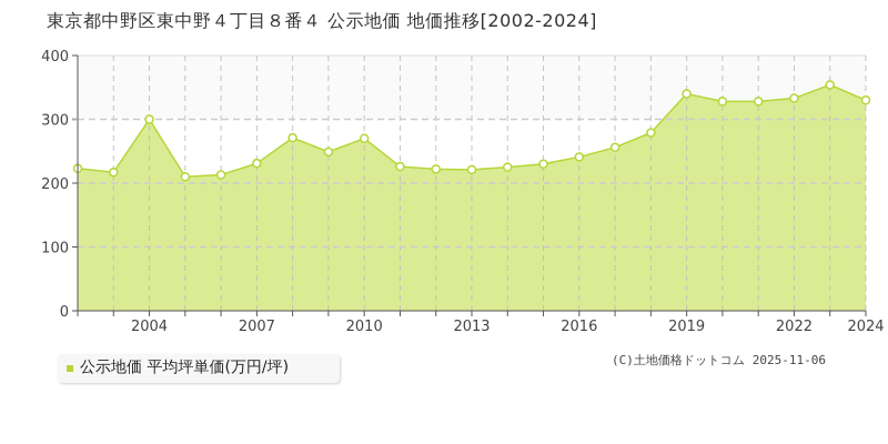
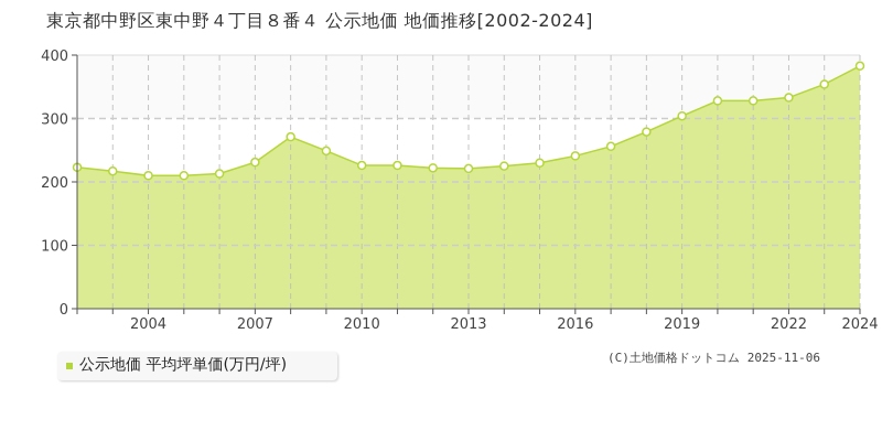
2004: 300 -> 210
2010: 270 -> 230
2019: 340 -> 300
2024: 330 -> 380
